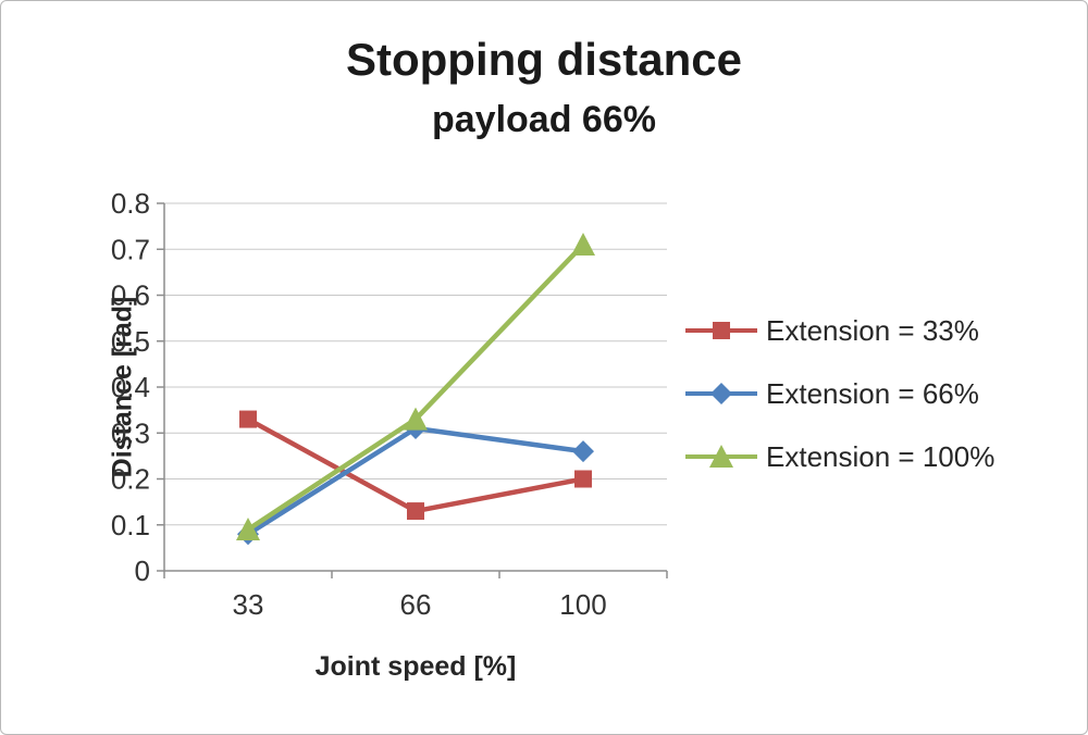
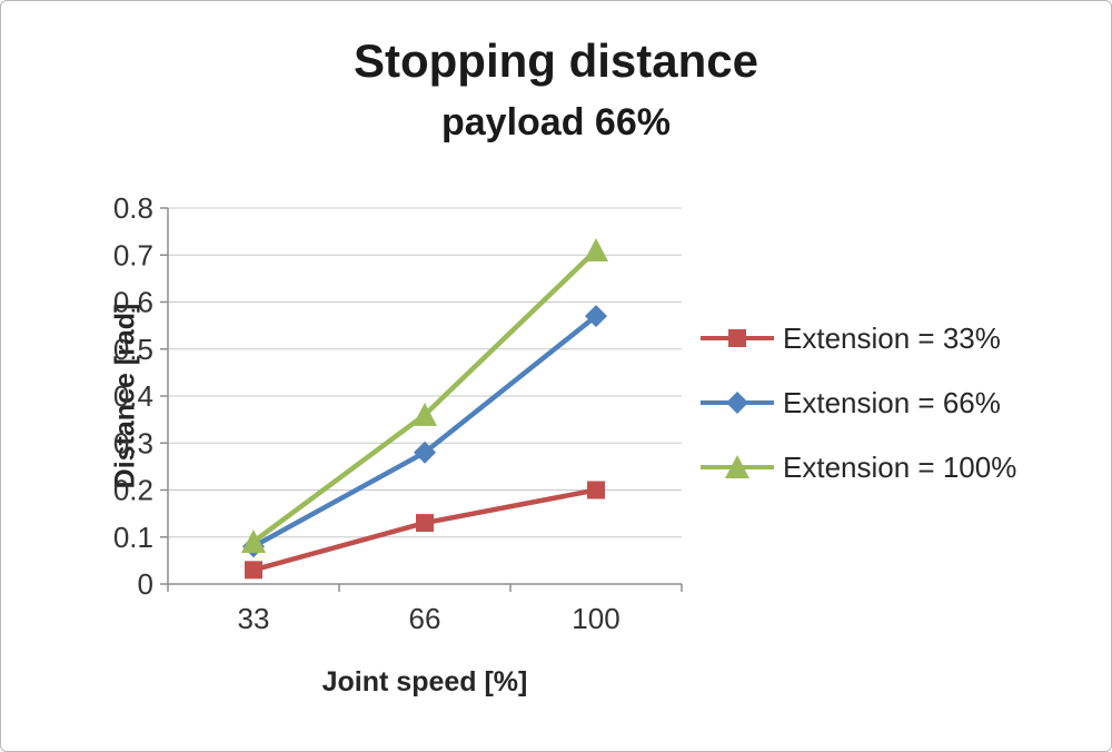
Extension = 33%/33: 0.33 -> 0.03
Extension = 66%/66: 0.31 -> 0.28
Extension = 100%/66: 0.33 -> 0.36
Extension = 66%/100: 0.26 -> 0.57
